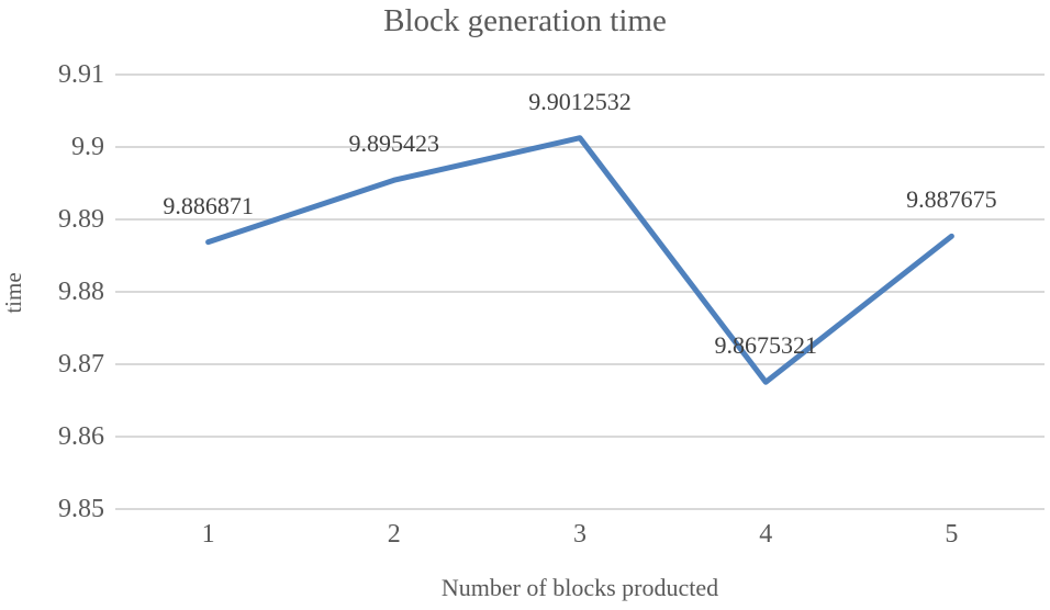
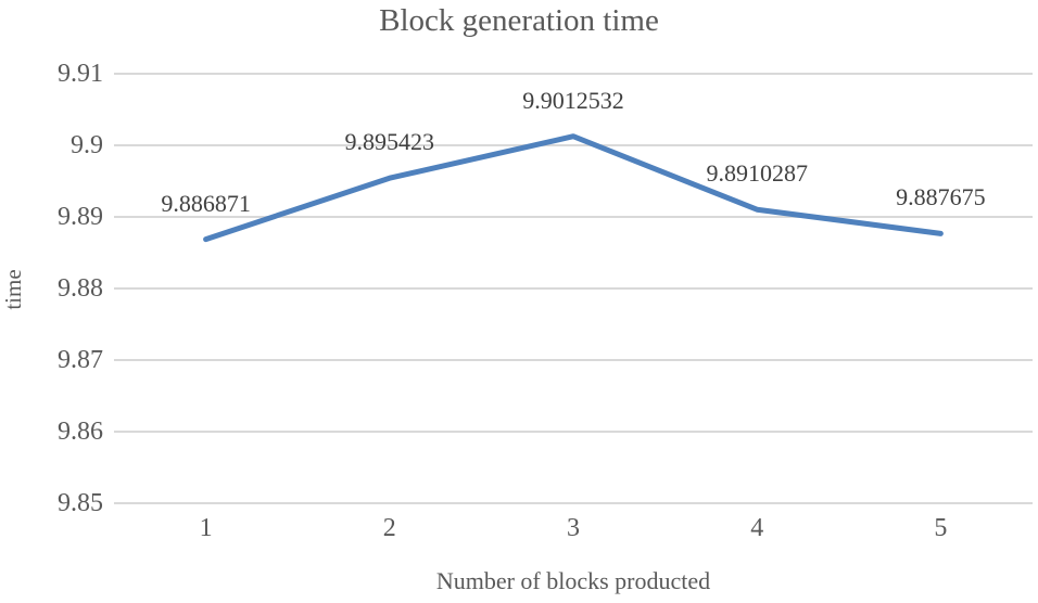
4: 9.8675321 -> 9.8910287
